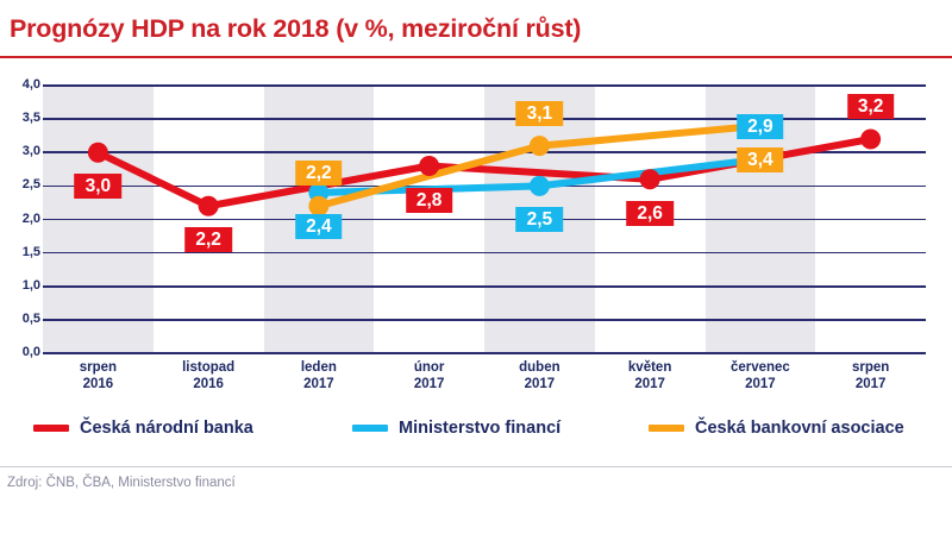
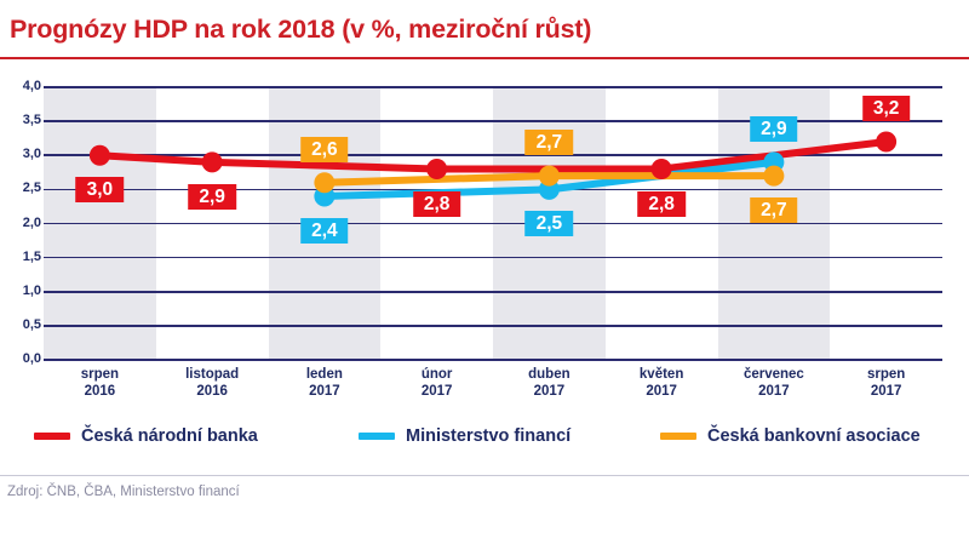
Česká národní banka/listopad 2016: 2,2 -> 2,9
Česká bankovní asociace/leden 2017: 2,2 -> 2,6
Česká bankovní asociace/duben 2017: 3,1 -> 2,7
Česká národní banka/květen 2017: 2,6 -> 2,8
Česká bankovní asociace/červenec 2017: 3,4 -> 2,7
